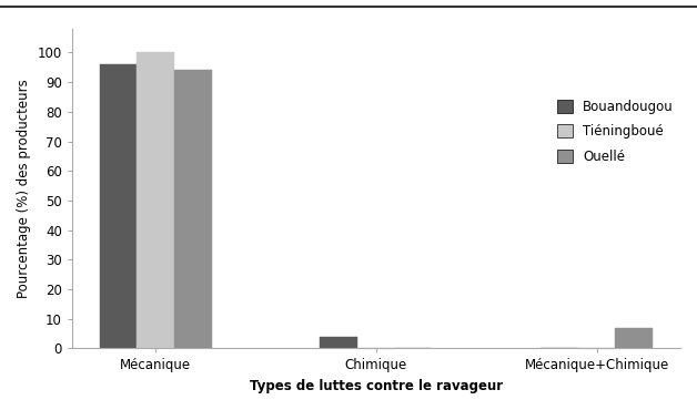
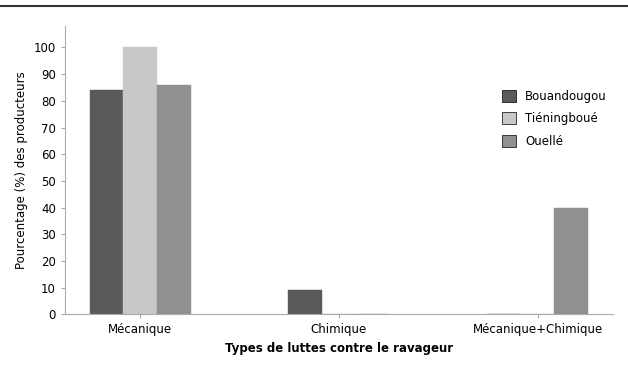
Bouandougou/Mécanique: 96 -> 84
Ouellé/Mécanique: 94 -> 86
Bouandougou/Chimique: 4 -> 9
Ouellé/Mécanique+Chimique: 7 -> 40
